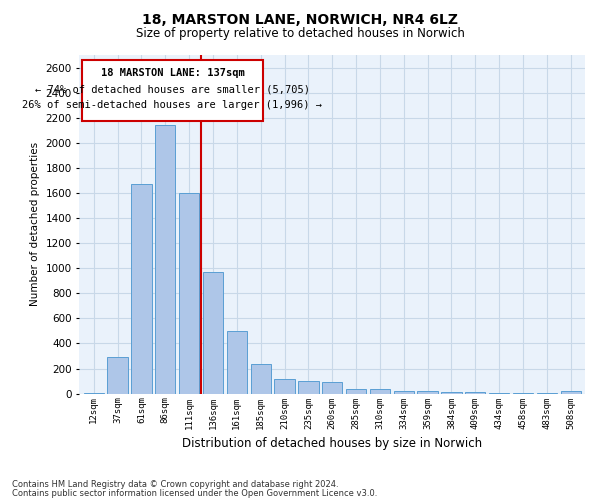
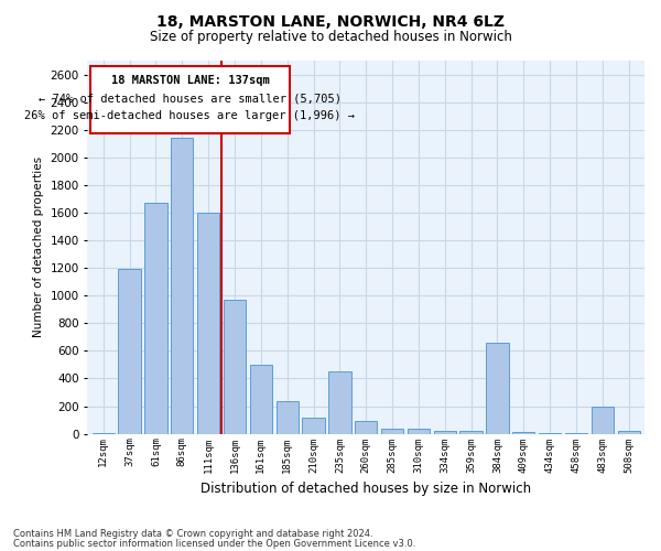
37sqm: 300 -> 1190
235sqm: 100 -> 450
384sqm: 20 -> 660
483sqm: 0 -> 200
